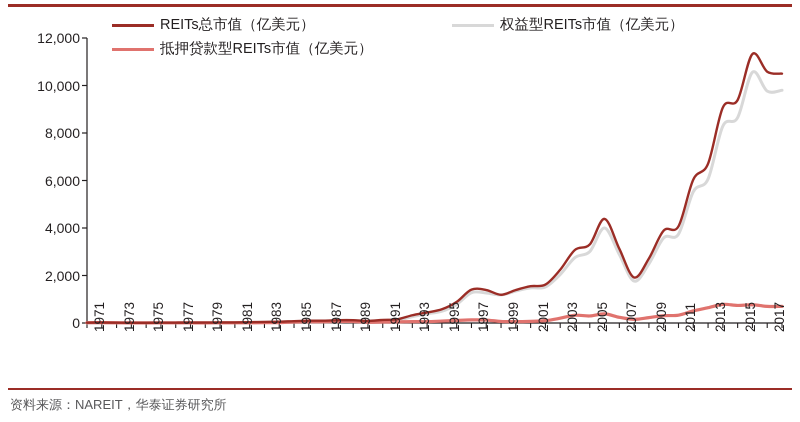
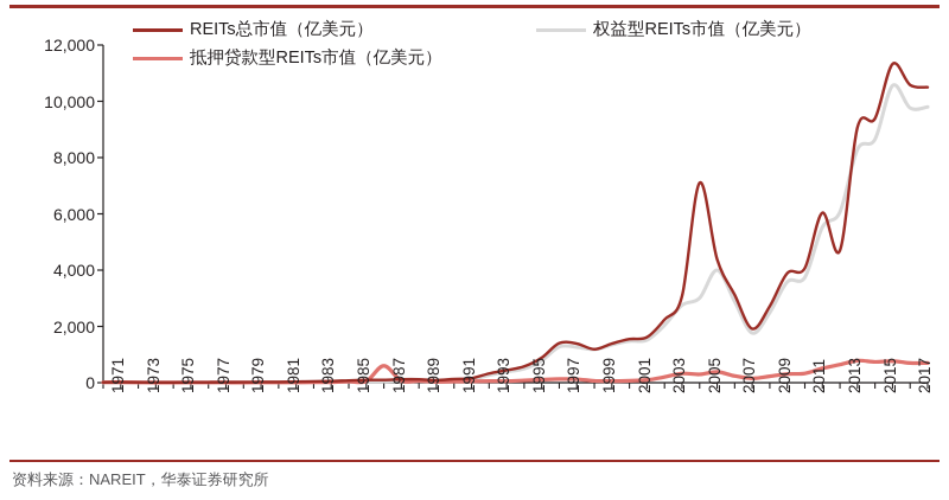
抵押贷款型REITs市值（亿美元）/1987: 100 -> 600
REITs总市值（亿美元）/2005: 3300 -> 7100
REITs总市值（亿美元）/2013: 6700 -> 4700
